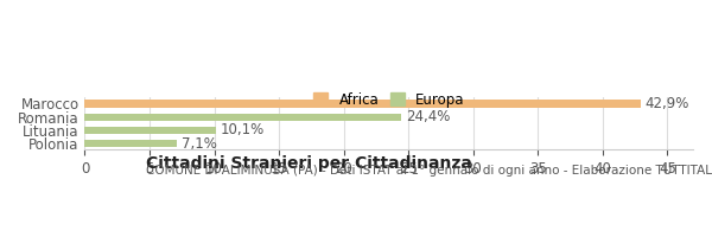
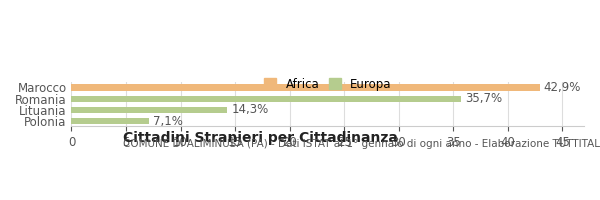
Romania: 24,4% -> 35,7%
Lituania: 10,1% -> 14,3%
